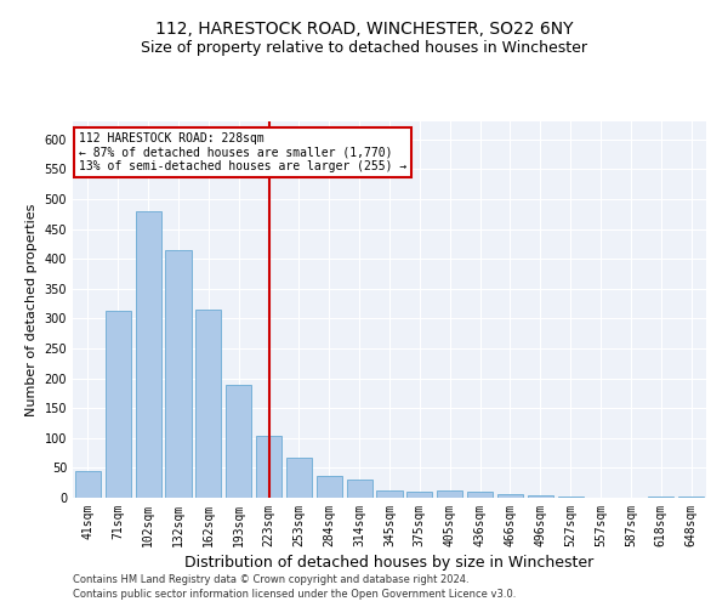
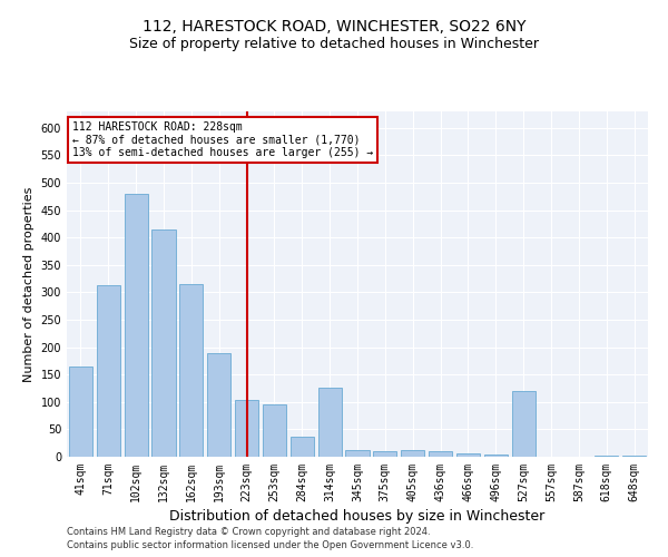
41sqm: 45 -> 165
253sqm: 68 -> 95
314sqm: 30 -> 125
527sqm: 2 -> 120
